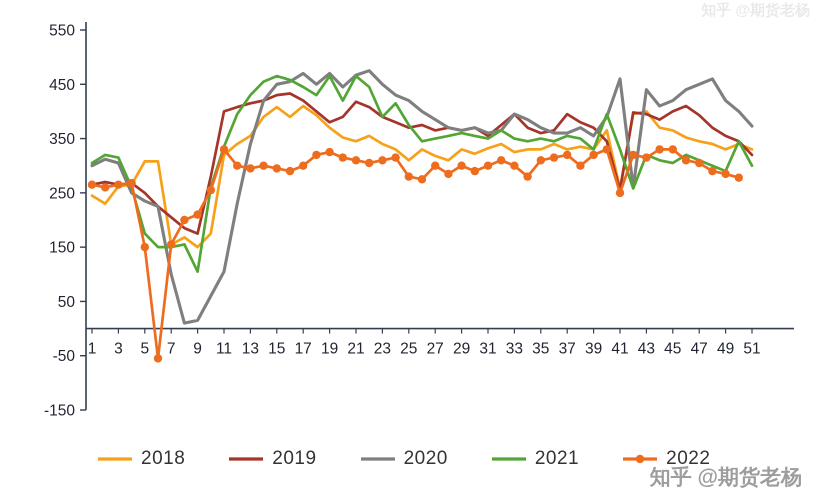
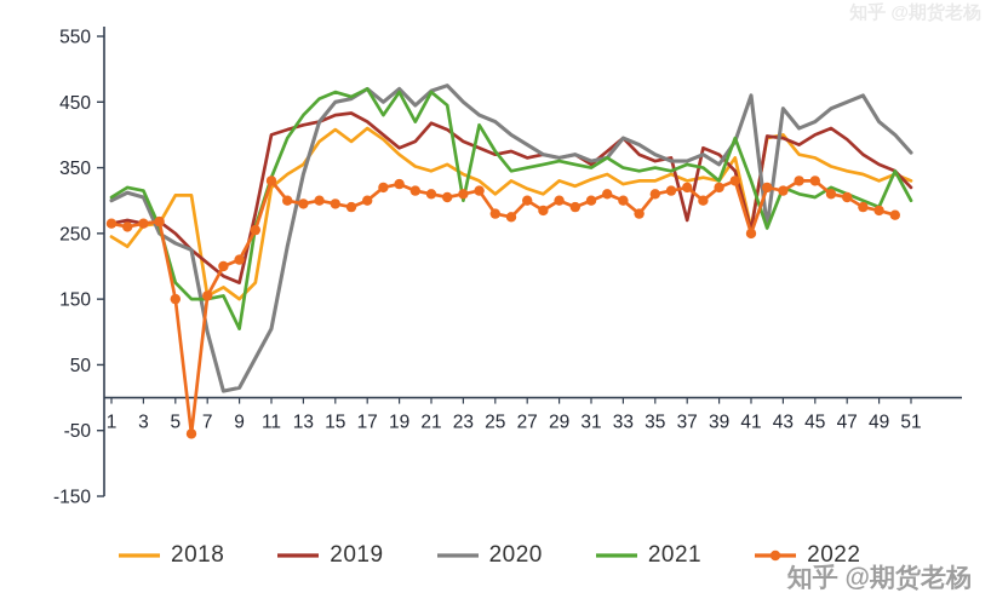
2021/17: 440 -> 470
2021/23: 390 -> 300
2019/37: 400 -> 270
